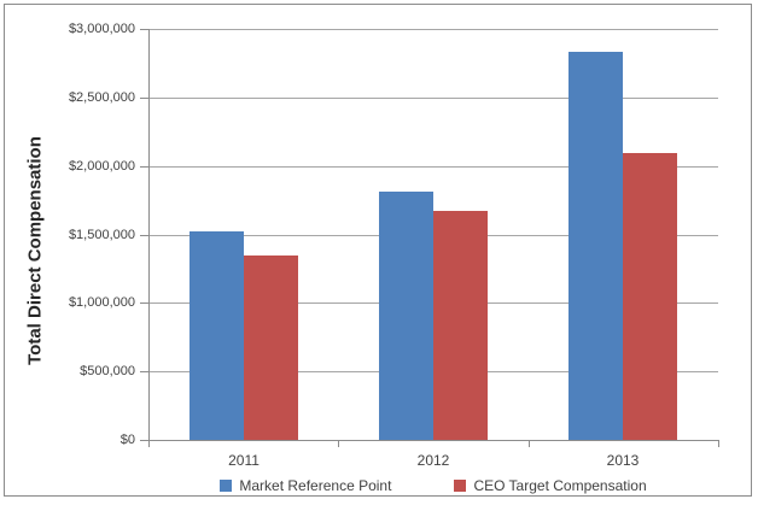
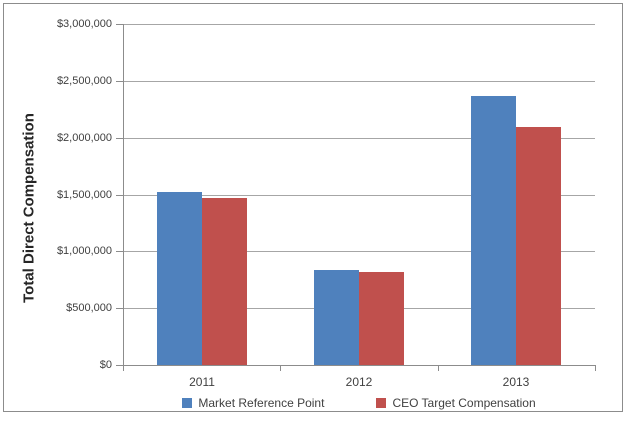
CEO Target Compensation/2011: $1350000 -> $1470000
Market Reference Point/2012: $1810000 -> $840000
CEO Target Compensation/2012: $1680000 -> $820000
Market Reference Point/2013: $2830000 -> $2370000
